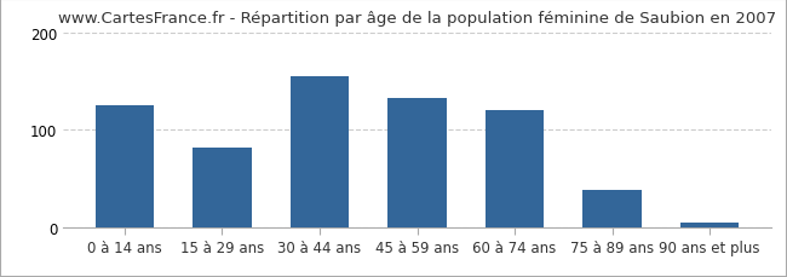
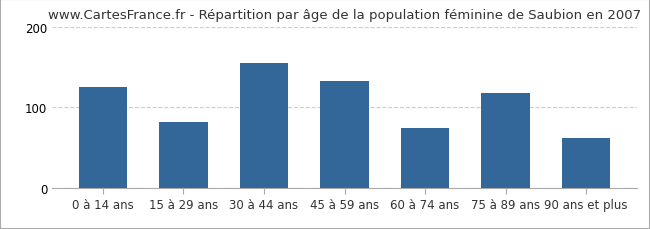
60 à 74 ans: 120 -> 74
75 à 89 ans: 38 -> 118
90 ans et plus: 5 -> 62
